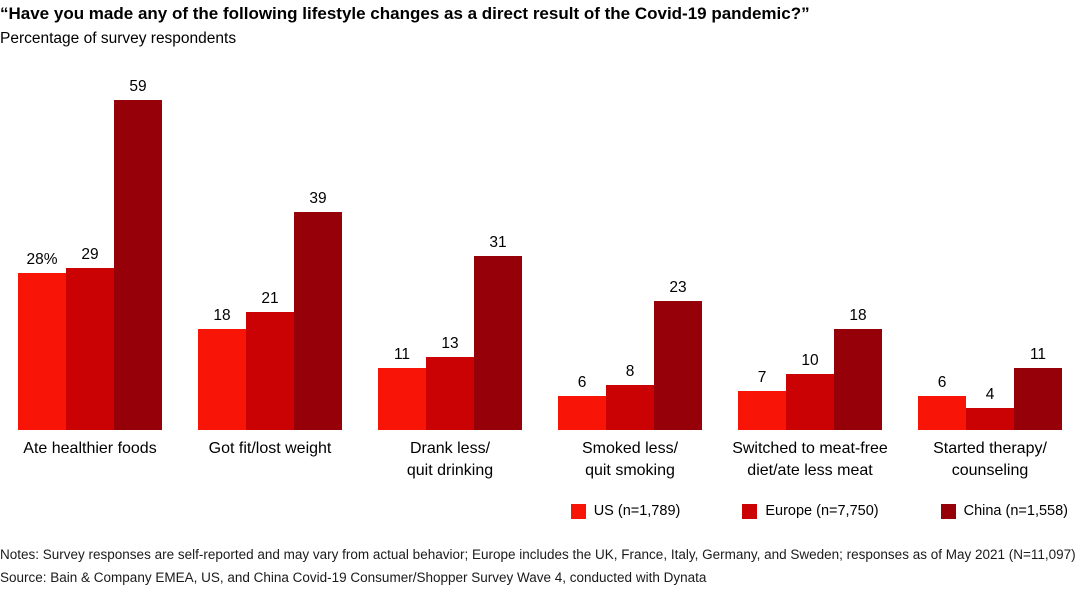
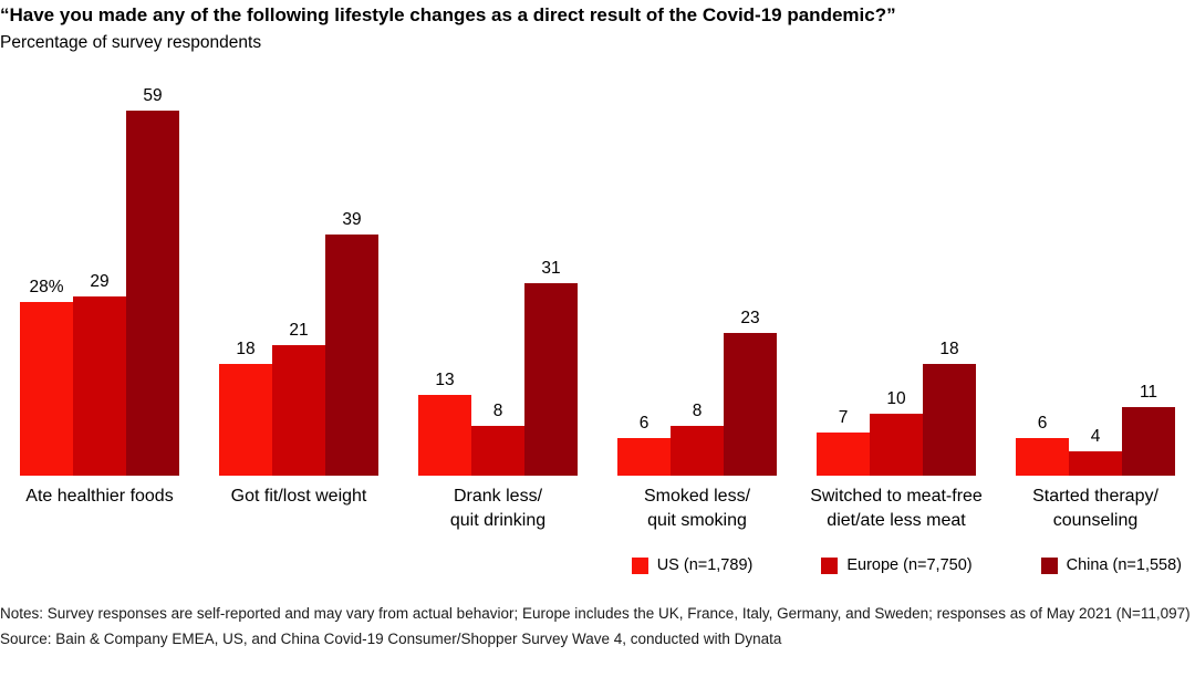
US (n=1,789)/Drank less/ quit drinking: 11 -> 13
Europe (n=7,750)/Drank less/ quit drinking: 13 -> 8
